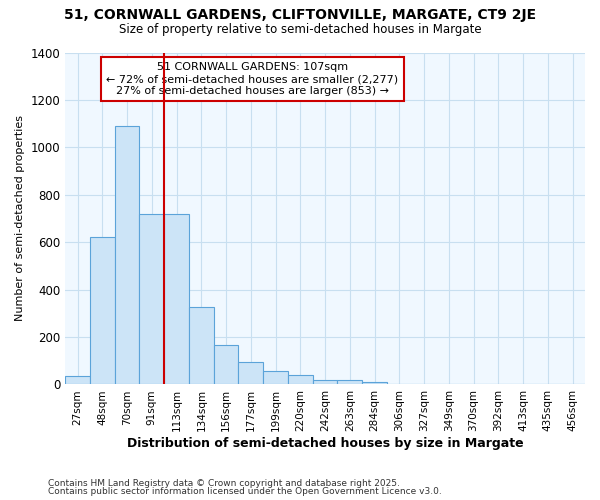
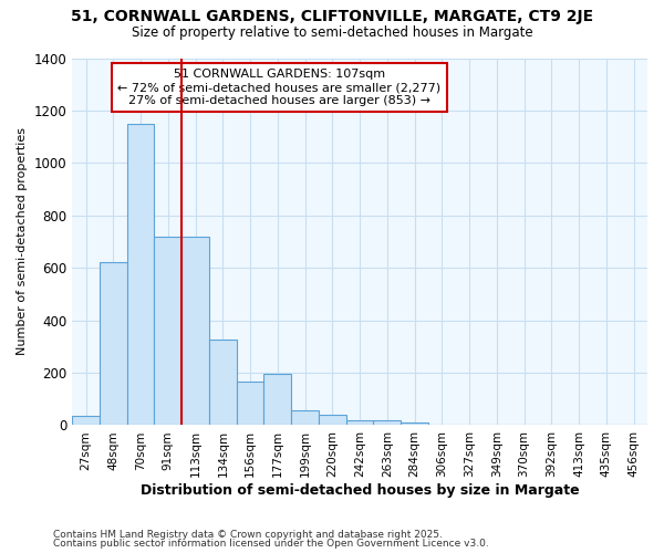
70sqm: 1090 -> 1150
177sqm: 93 -> 195
